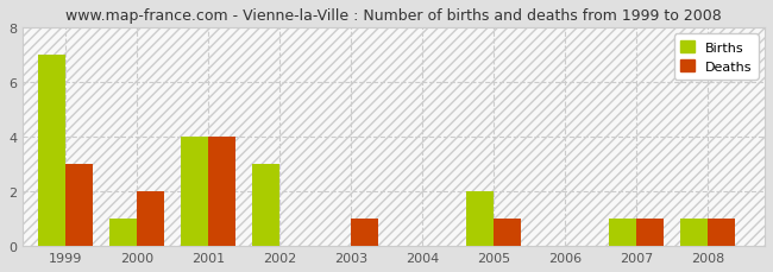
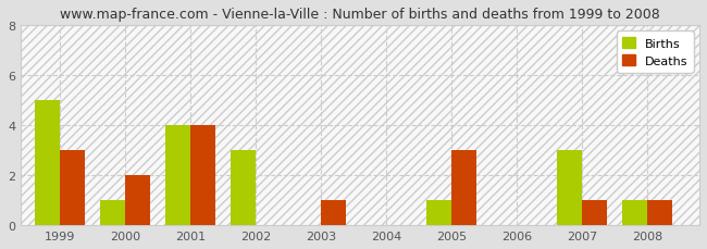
Births/1999: 7 -> 5
Births/2005: 2 -> 1
Deaths/2005: 1 -> 3
Births/2007: 1 -> 3
